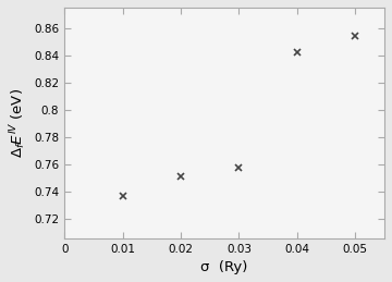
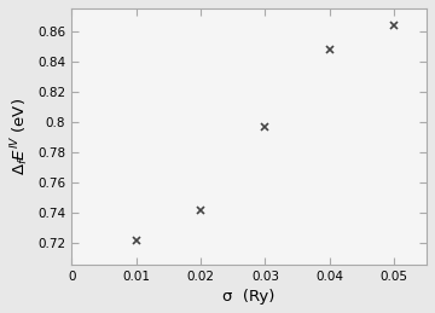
0.01: 0.737 -> 0.722
0.02: 0.751 -> 0.742
0.03: 0.758 -> 0.797
0.04: 0.842 -> 0.848
0.05: 0.854 -> 0.864
